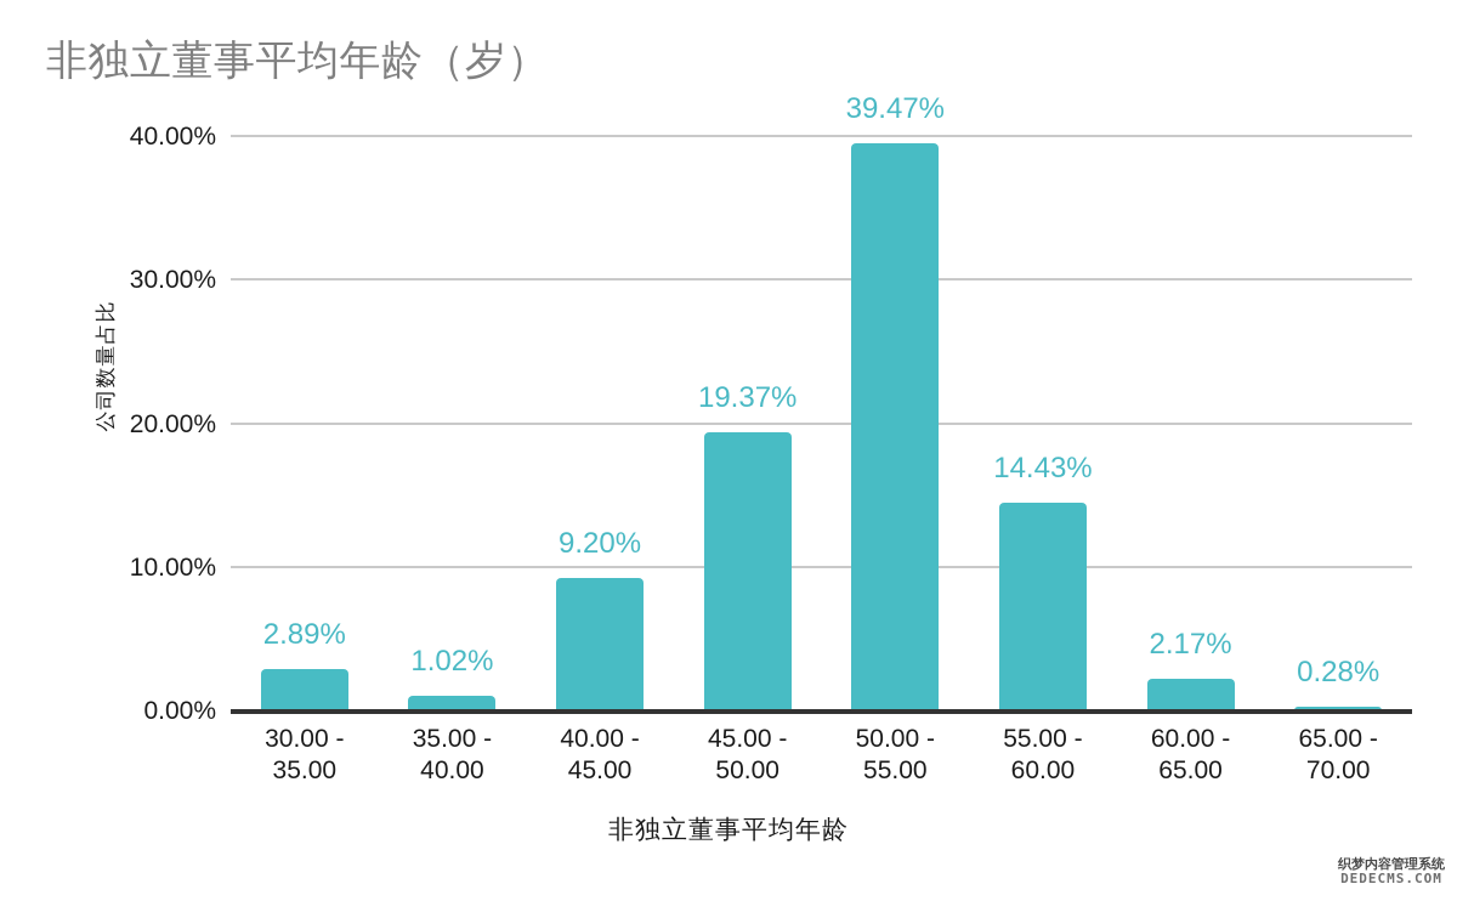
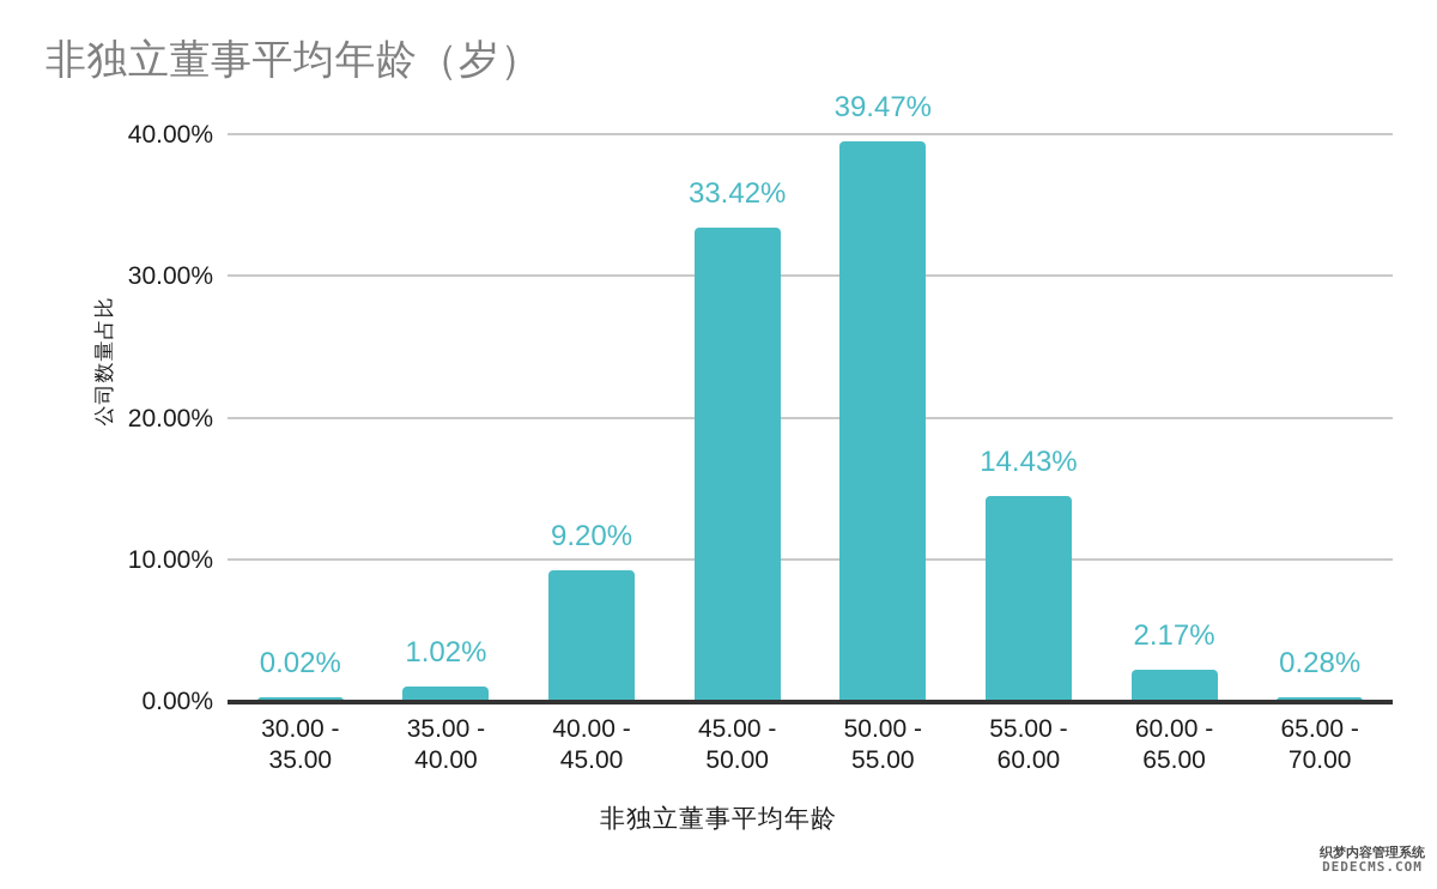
30.00 - 35.00: 2.89% -> 0.02%
45.00 - 50.00: 19.37% -> 33.42%
